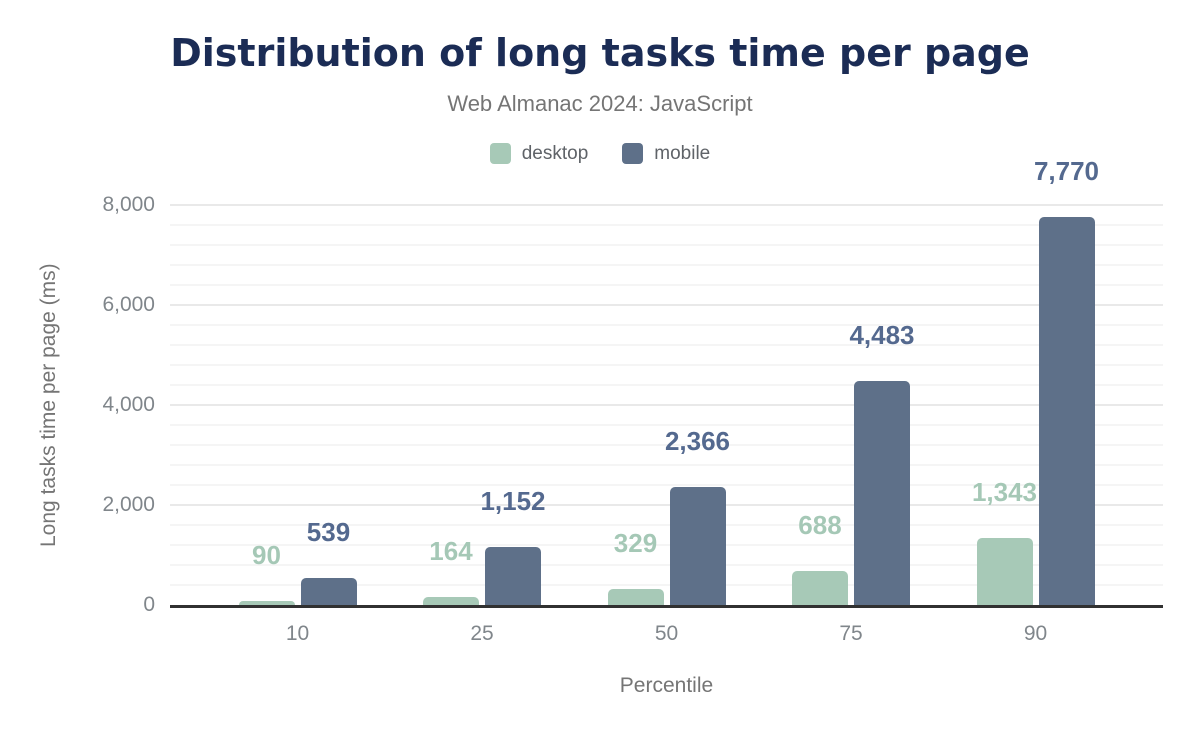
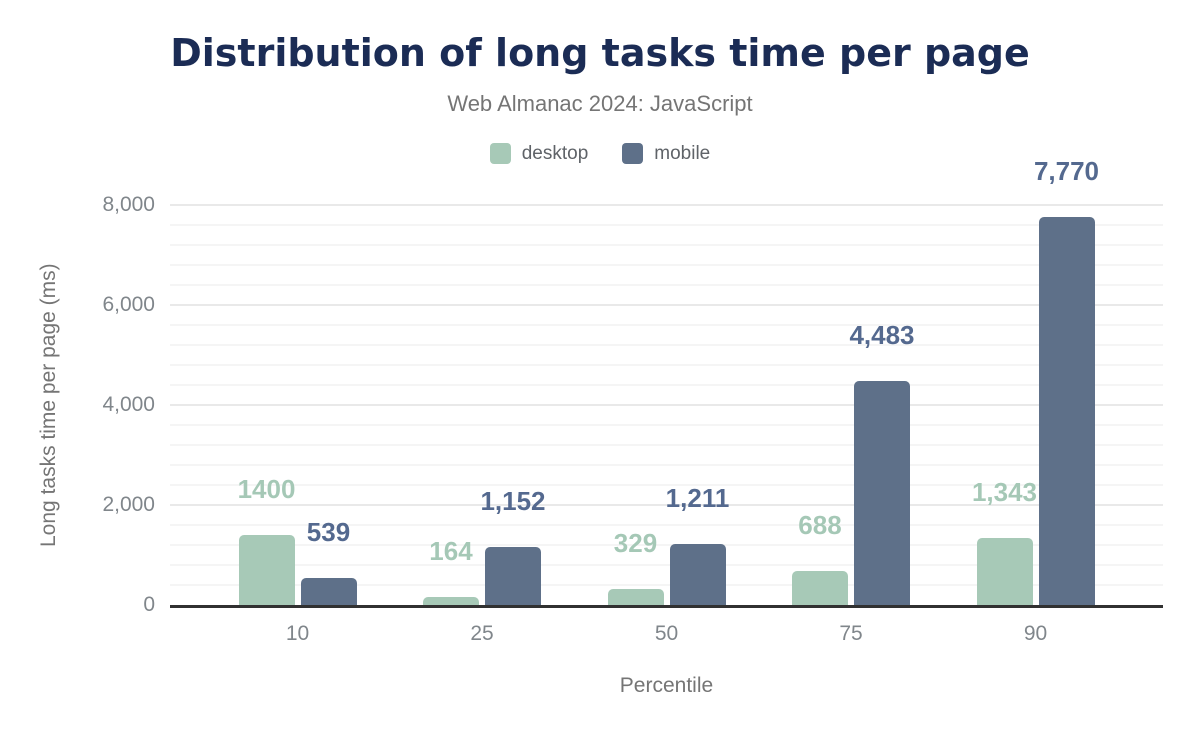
desktop/10: 90 -> 1400
mobile/50: 2,366 -> 1,211
